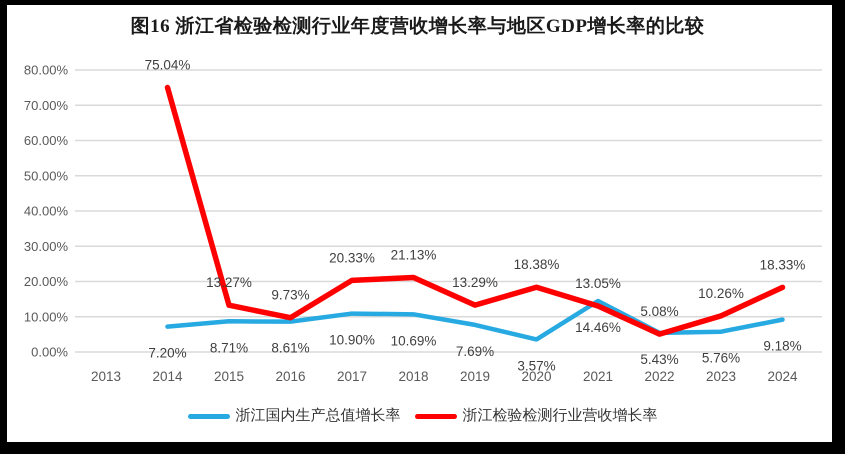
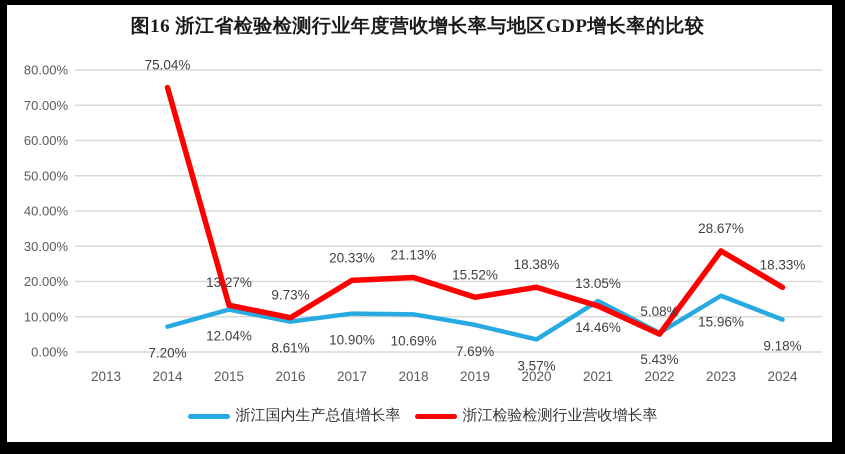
浙江国内生产总值增长率/2015: 8.71% -> 12.04%
浙江检验检测行业营收增长率/2019: 13.29% -> 15.52%
浙江国内生产总值增长率/2023: 5.76% -> 15.96%
浙江检验检测行业营收增长率/2023: 10.26% -> 28.67%
